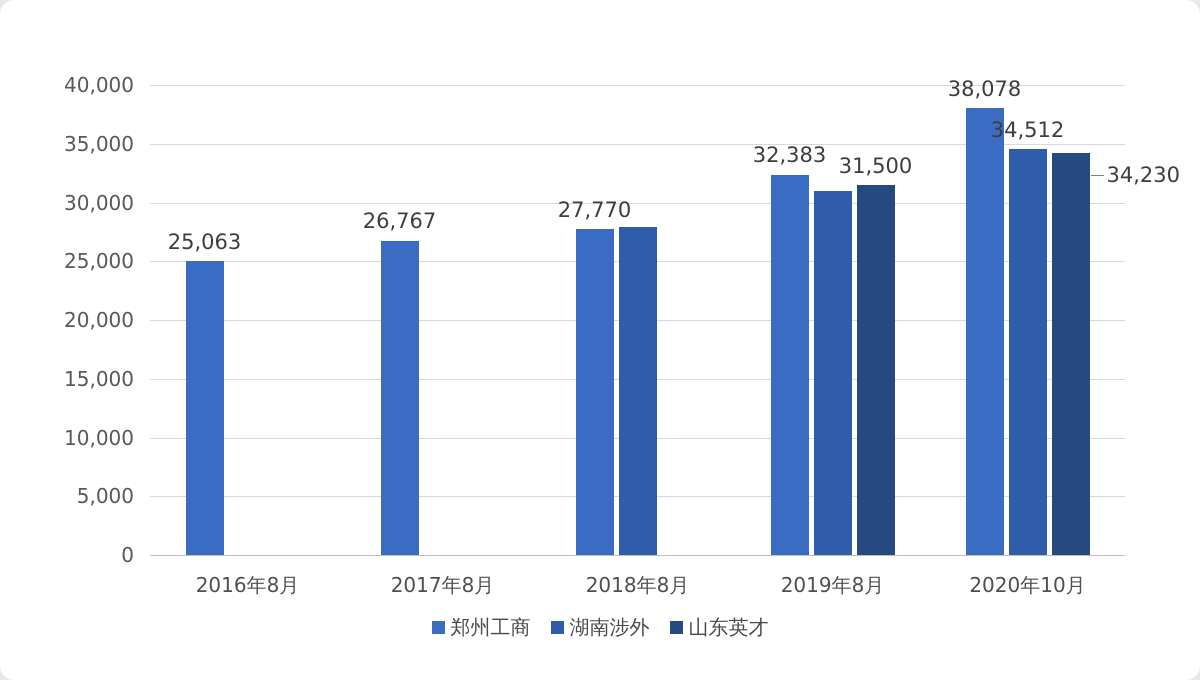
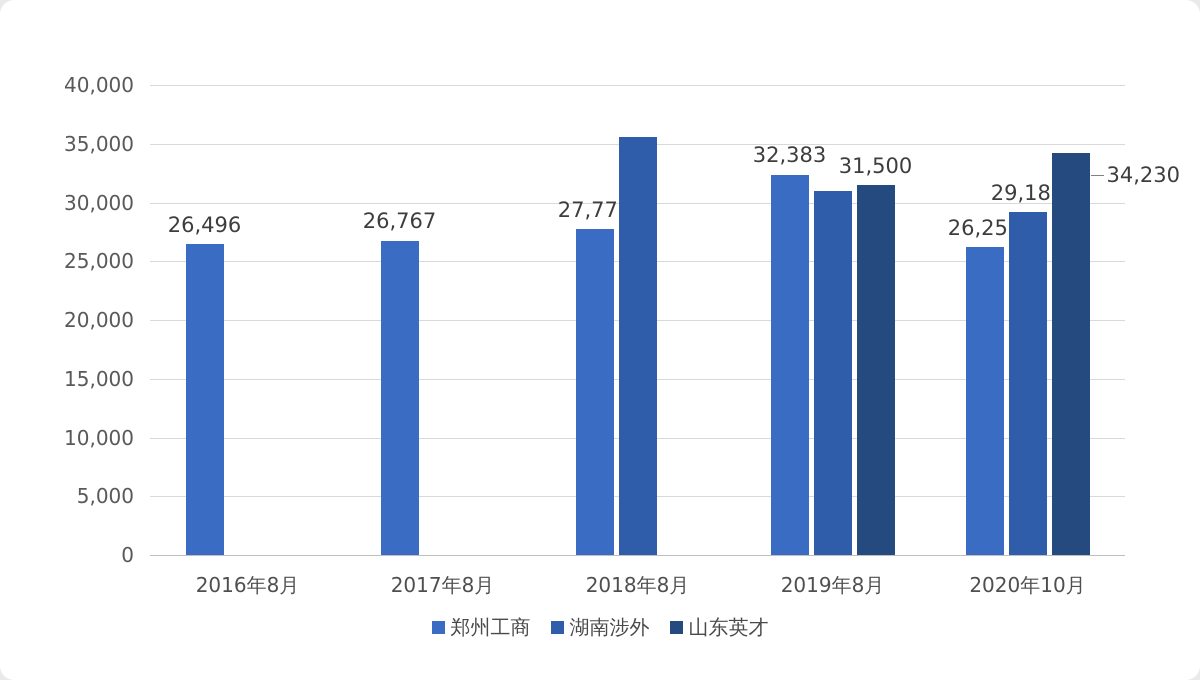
郑州工商/2016年8月: 25,063 -> 26,496
湖南涉外/2018年8月: 27900 -> 35600
郑州工商/2020年10月: 38,078 -> 26,252
湖南涉外/2020年10月: 34,512 -> 29,189
